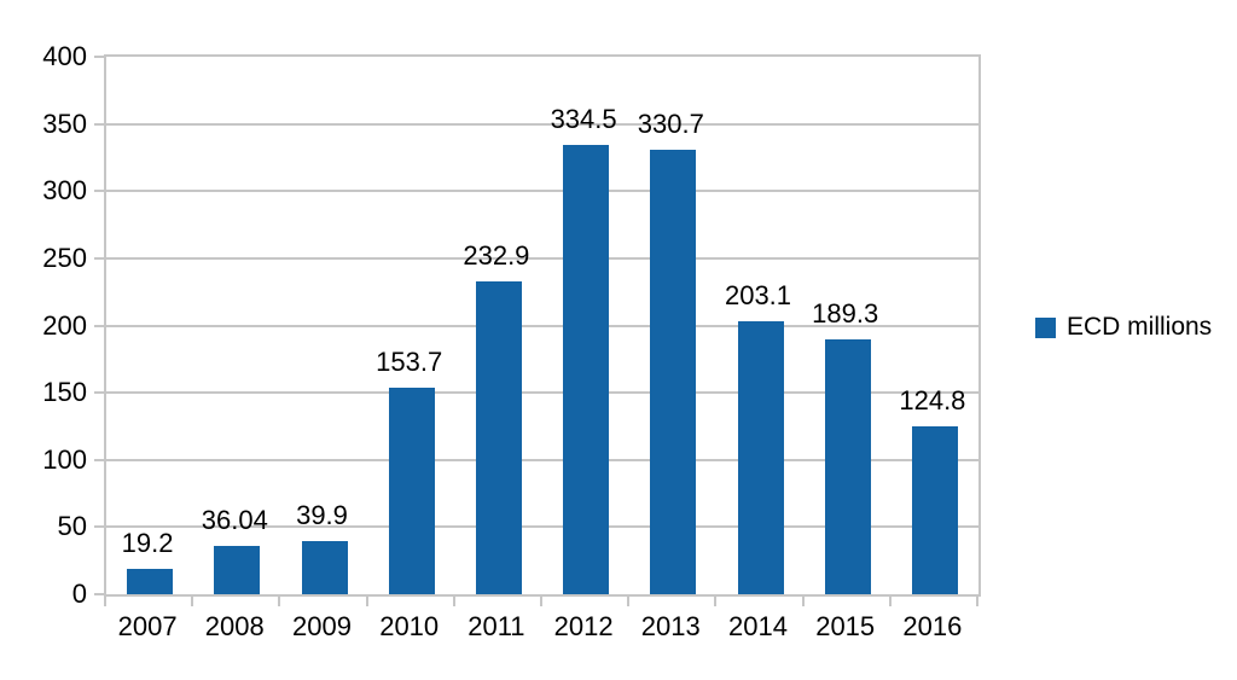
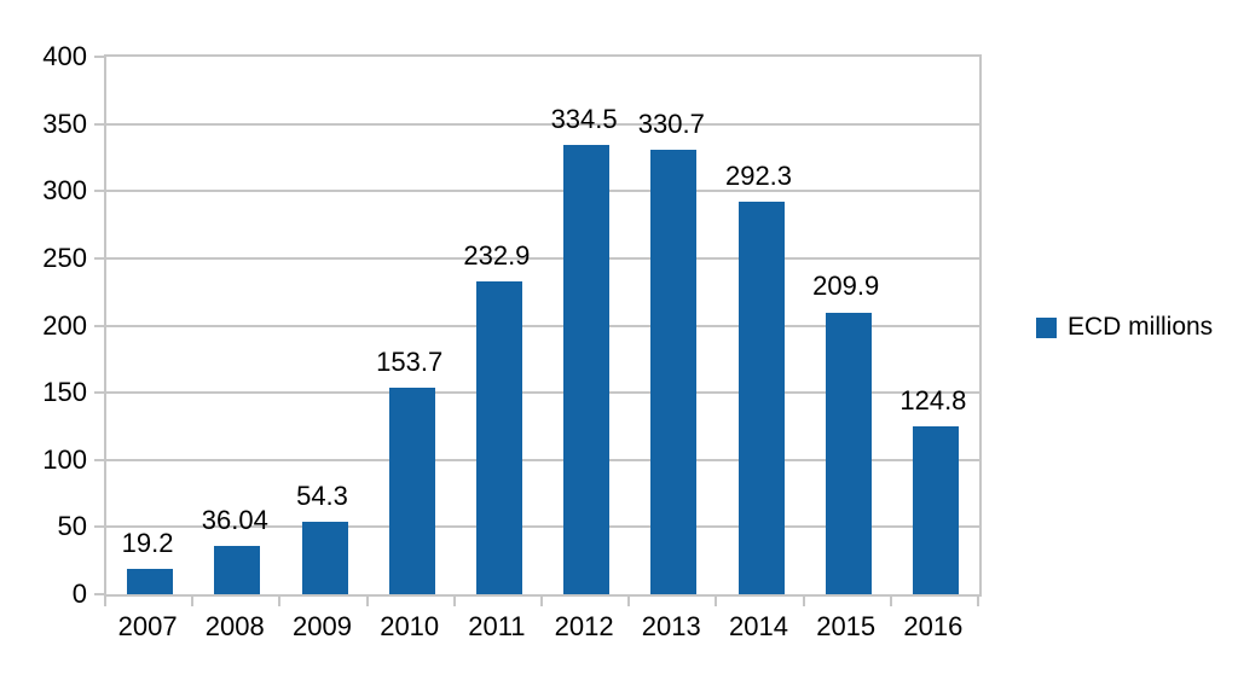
2009: 39.9 -> 54.3
2014: 203.1 -> 292.3
2015: 189.3 -> 209.9
